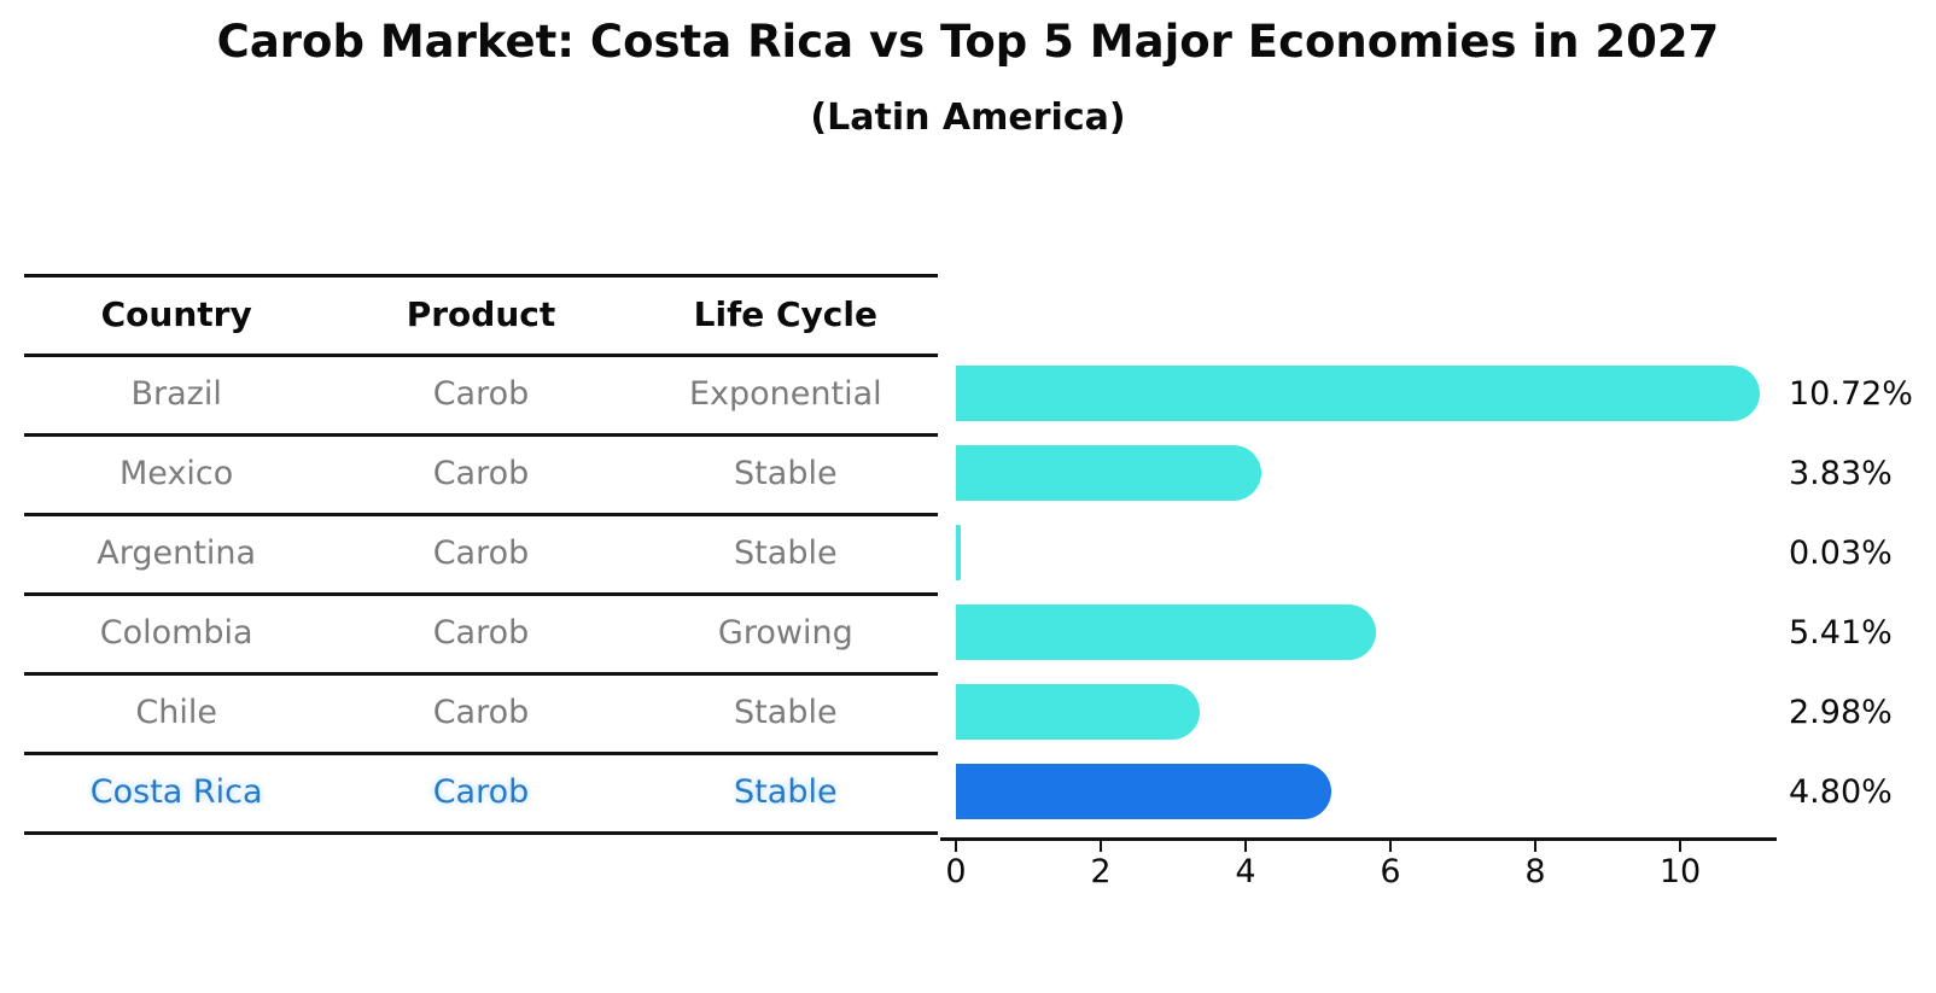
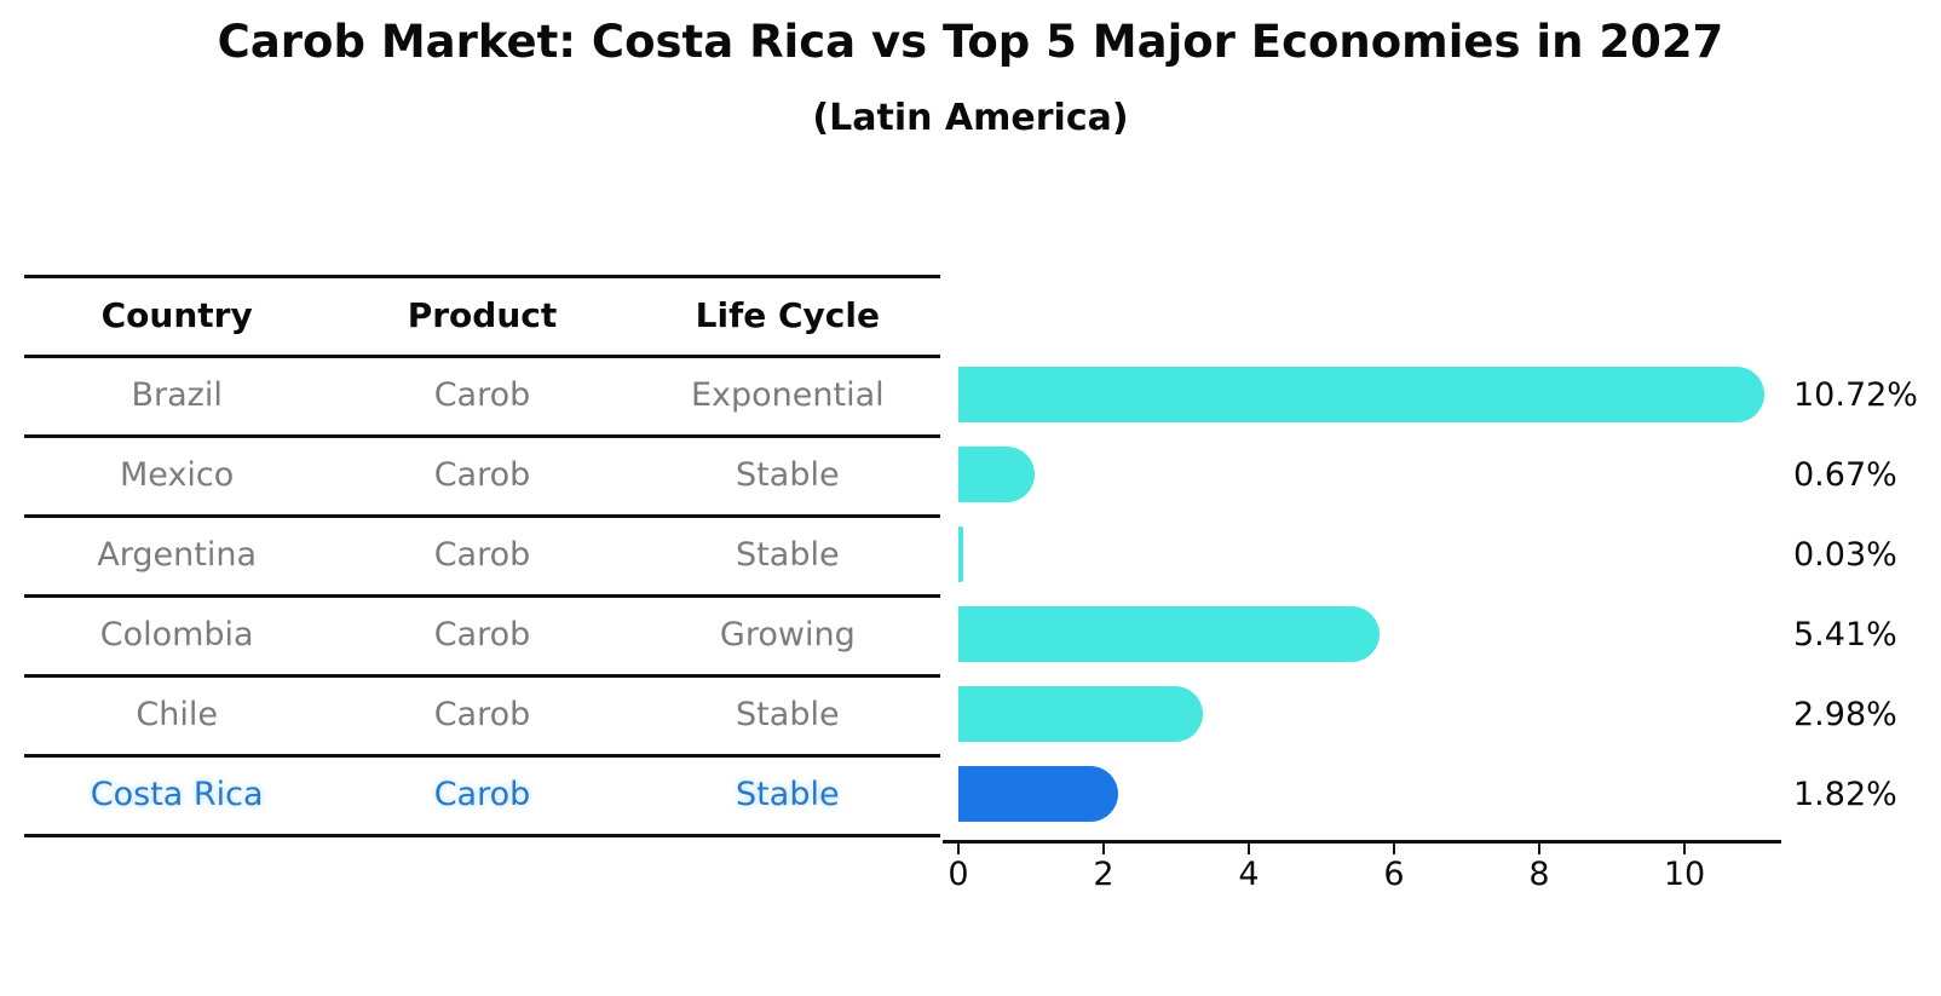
Mexico: 3.83% -> 0.67%
Costa Rica: 4.80% -> 1.82%
